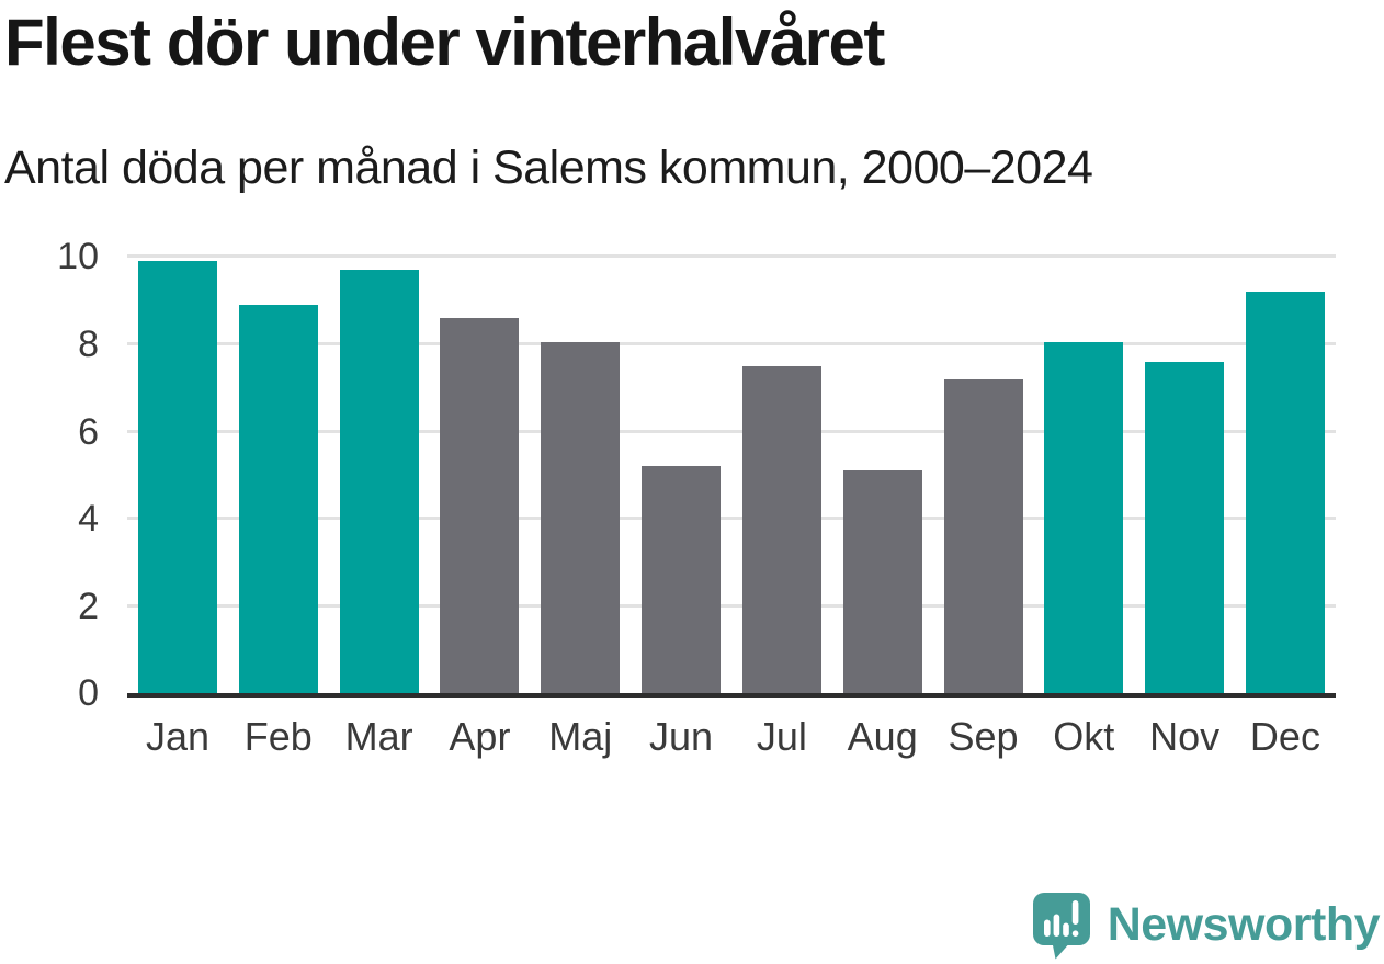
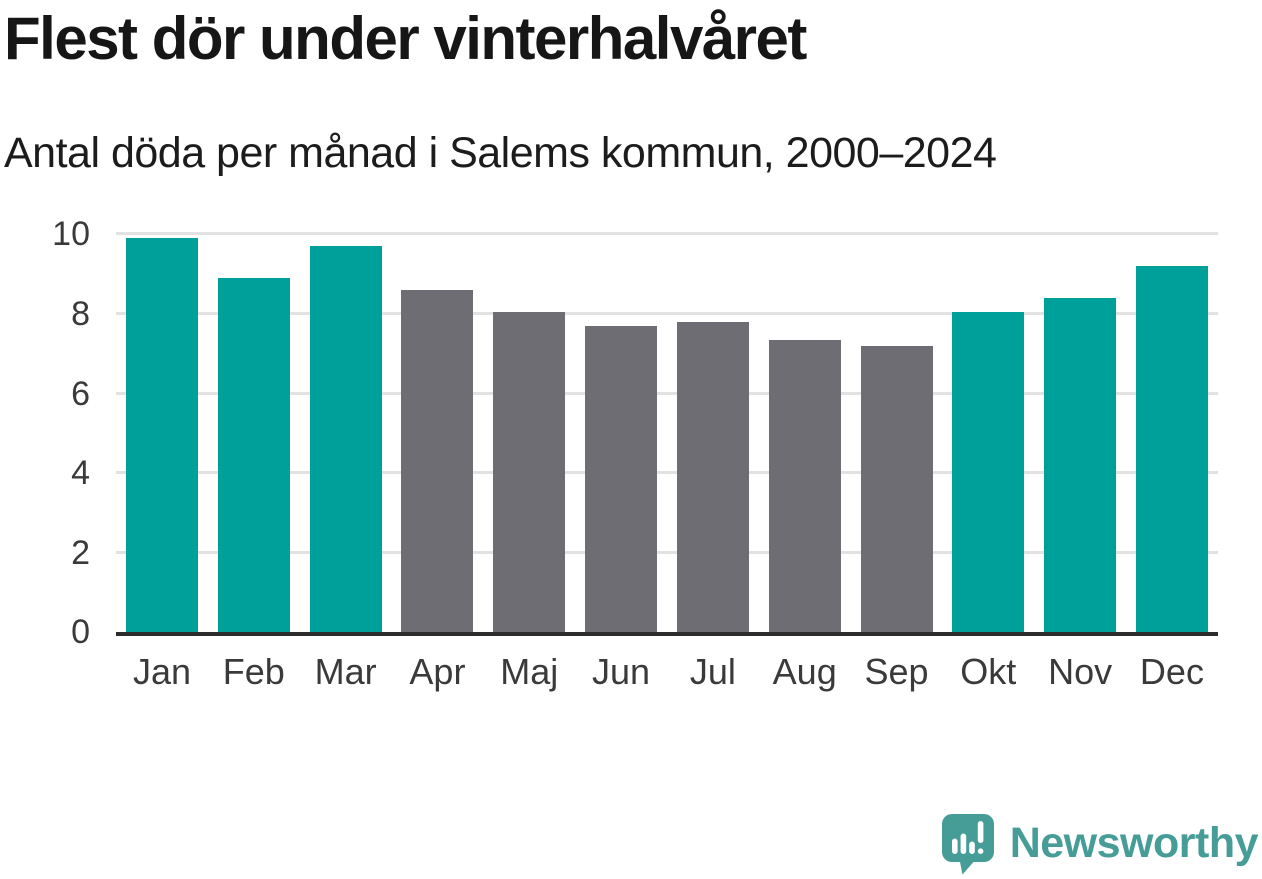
Jun: 5.2 -> 7.7
Jul: 7.5 -> 7.8
Aug: 5.1 -> 7.3
Nov: 7.6 -> 8.4
